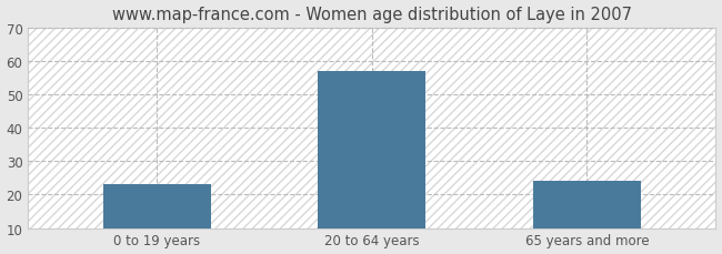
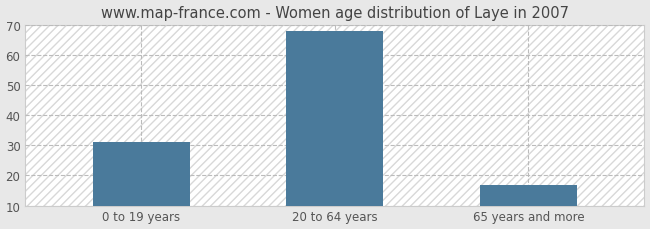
0 to 19 years: 23 -> 31
20 to 64 years: 57 -> 68
65 years and more: 24 -> 17
